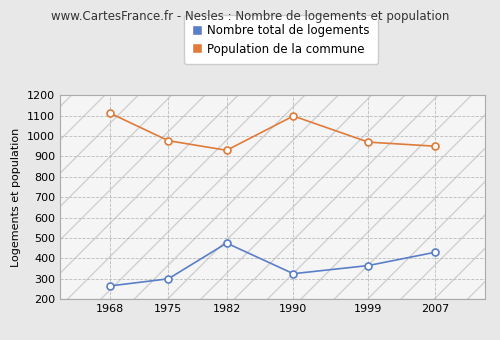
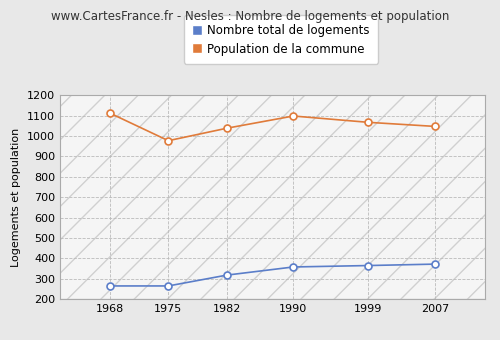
Nombre total de logements/1975: 300 -> 265
Nombre total de logements/1982: 475 -> 318
Population de la commune/1982: 930 -> 1038
Nombre total de logements/1990: 325 -> 358
Population de la commune/1999: 970 -> 1067
Nombre total de logements/2007: 430 -> 372
Population de la commune/2007: 950 -> 1047
